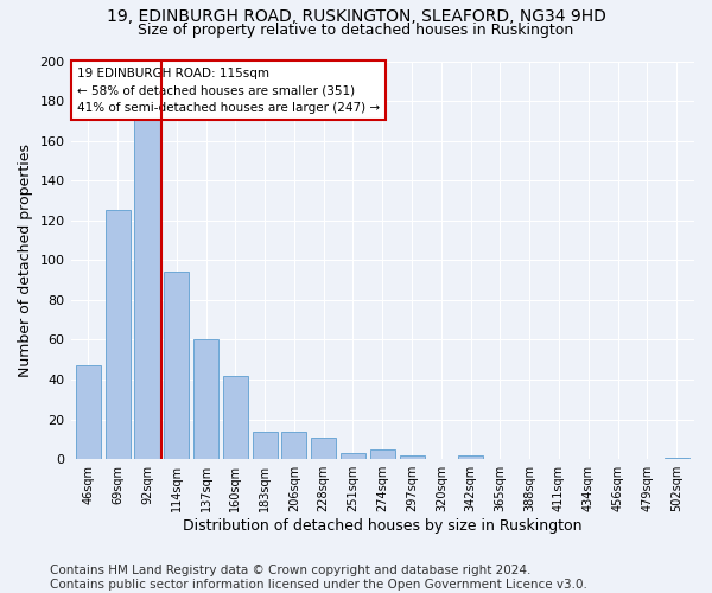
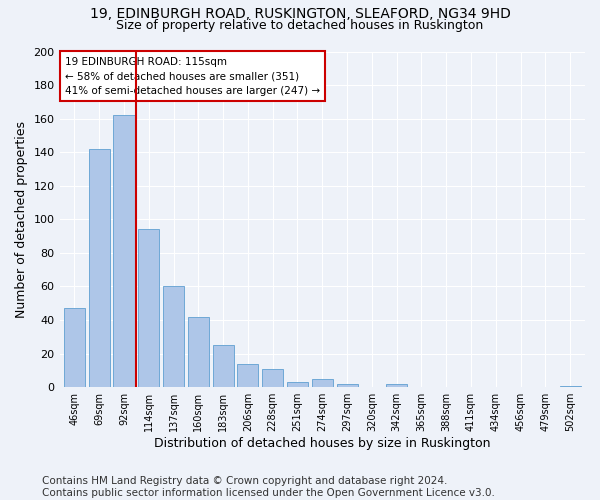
69sqm: 125 -> 142
92sqm: 171 -> 162
183sqm: 14 -> 25
